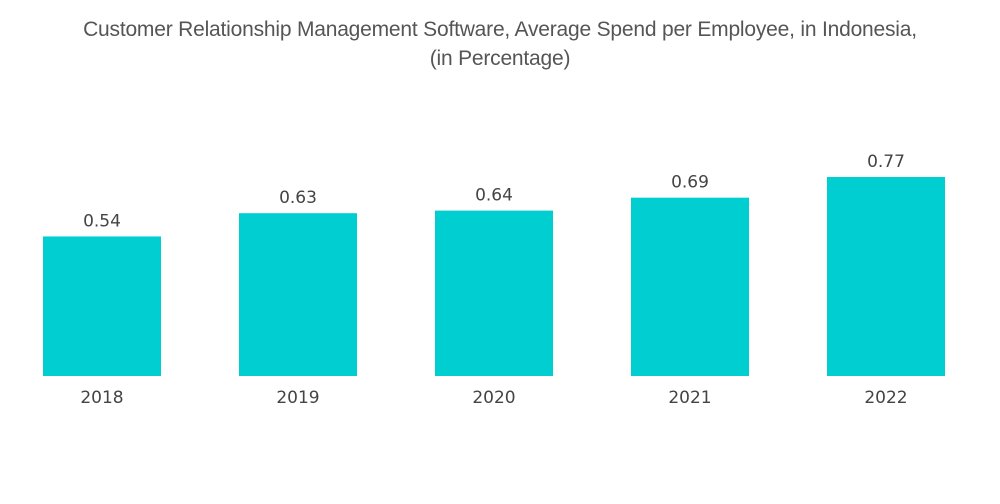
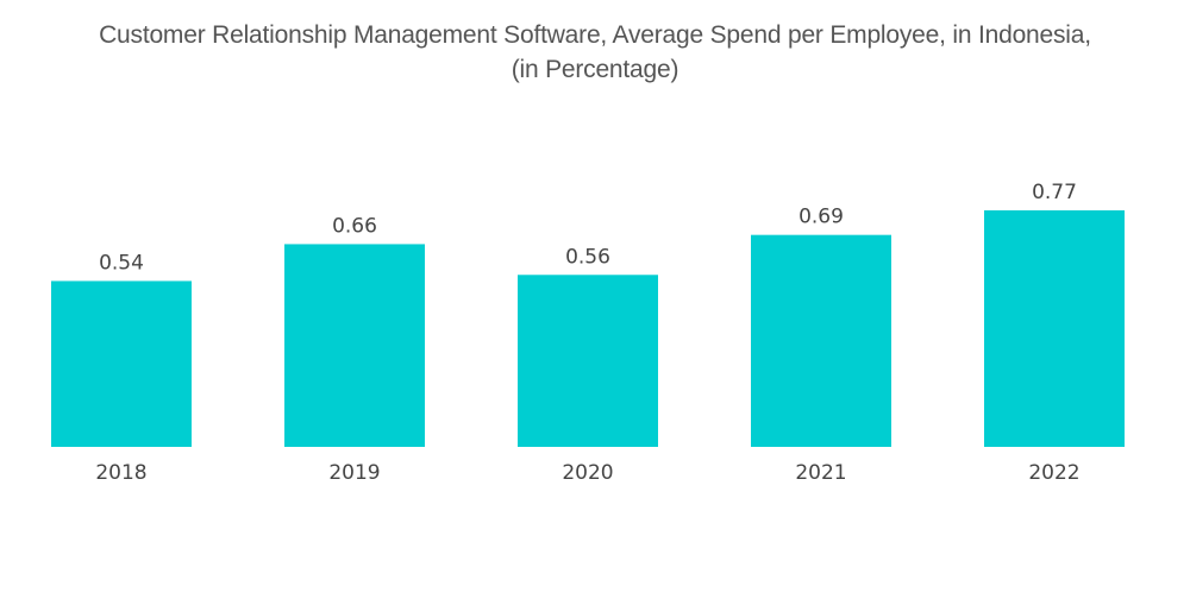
2019: 0.63 -> 0.66
2020: 0.64 -> 0.56
